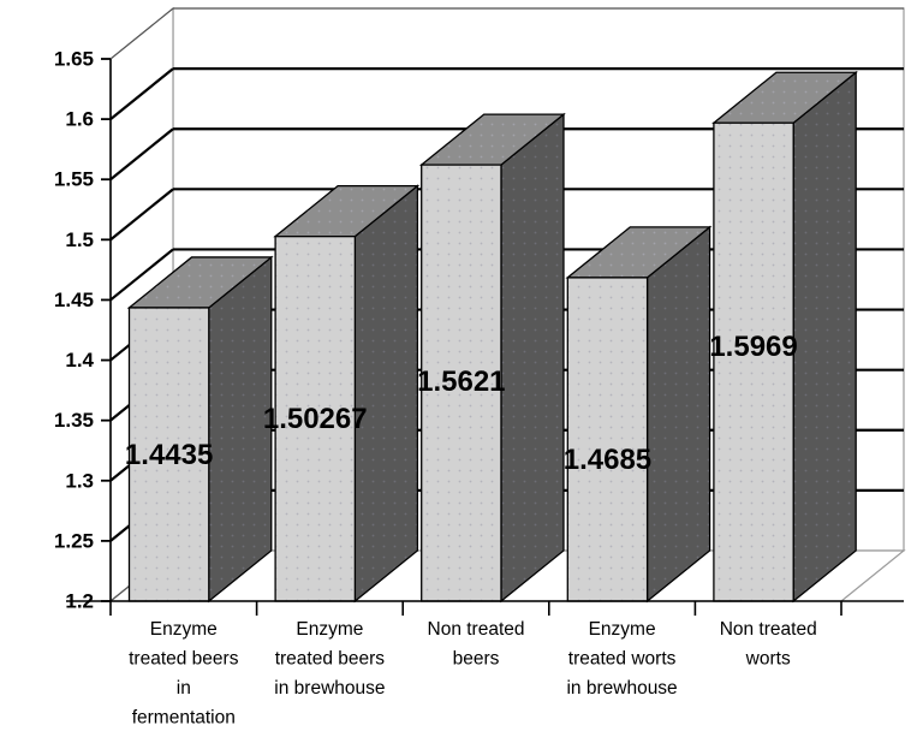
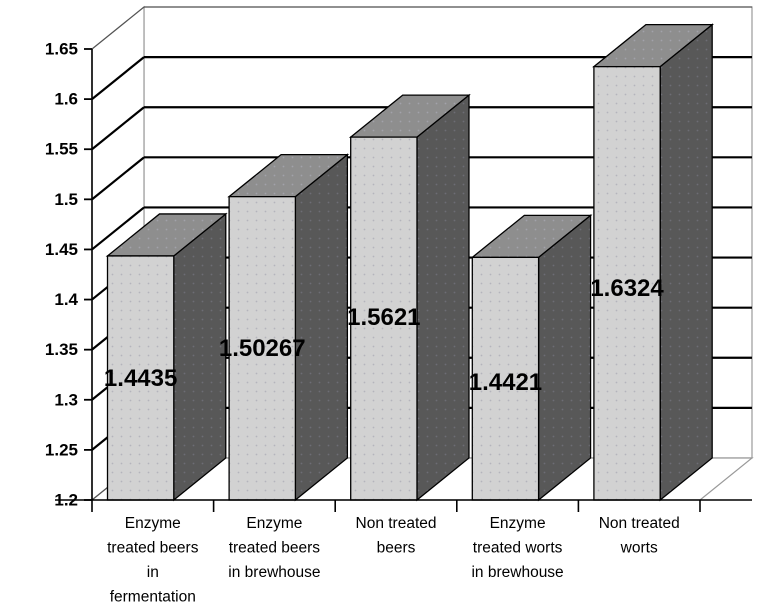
Enzyme treated worts in brewhouse: 1.4685 -> 1.4421
Non treated worts: 1.5969 -> 1.6324
